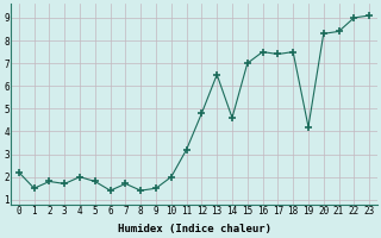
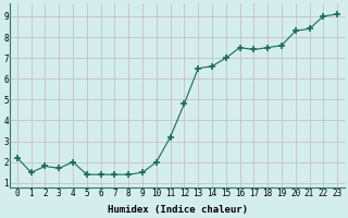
5: 1.8 -> 1.4
7: 1.7 -> 1.4
14: 4.6 -> 6.6
19: 4.2 -> 7.6
